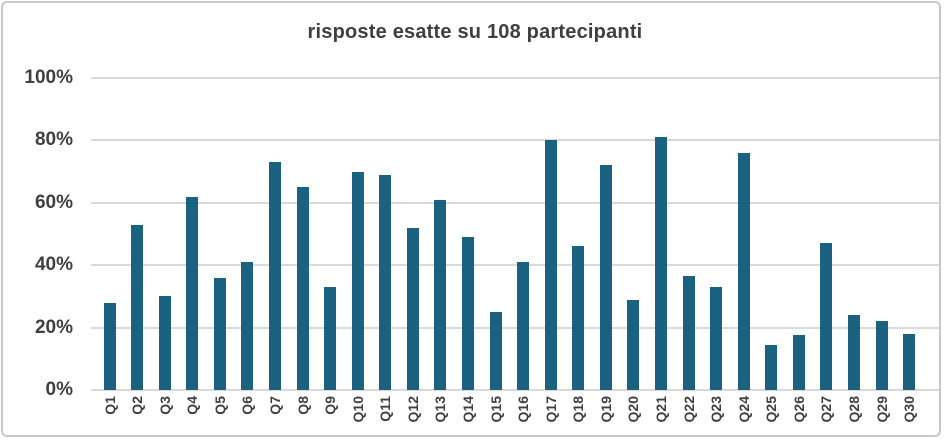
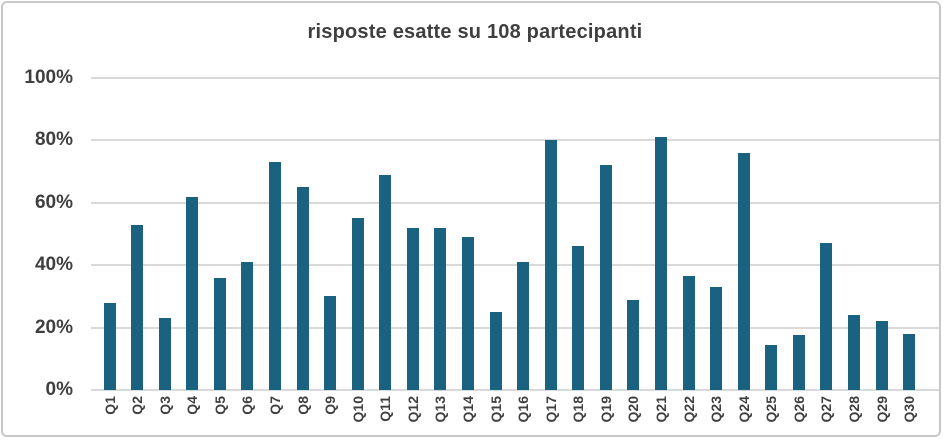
Q3: 30% -> 23%
Q9: 33% -> 30%
Q10: 70% -> 55%
Q13: 61% -> 52%
